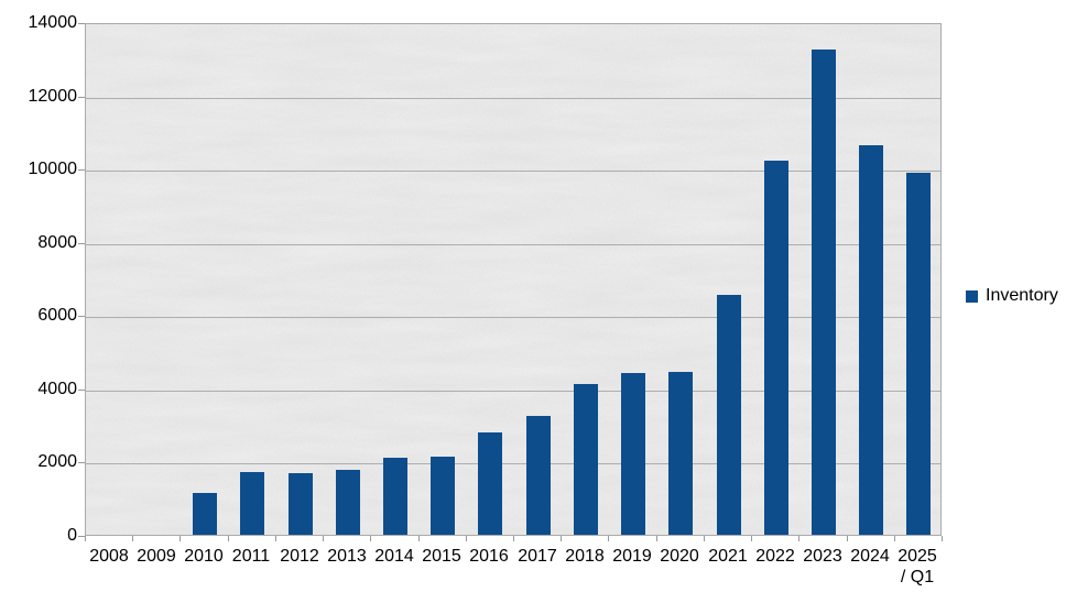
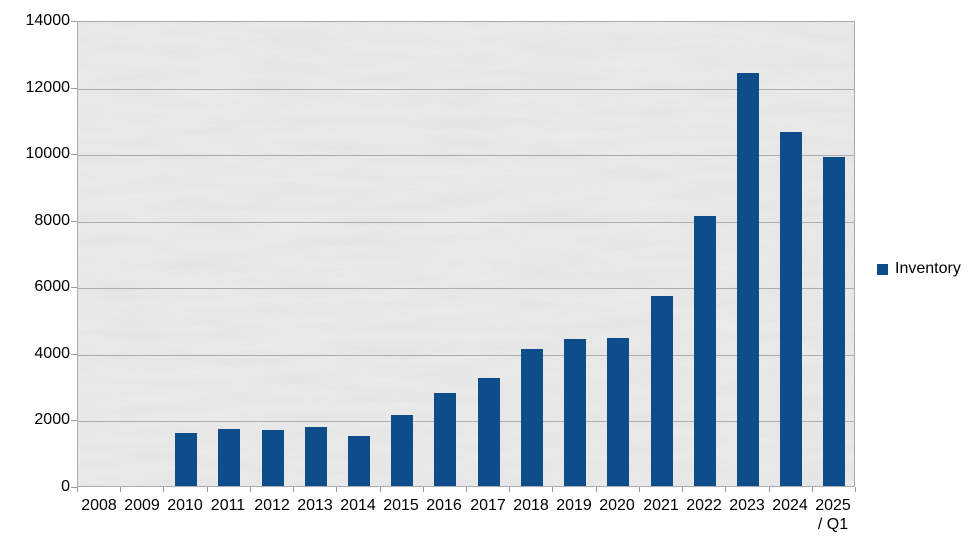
2010: 1100 -> 1600
2014: 2100 -> 1500
2021: 6600 -> 5700
2022: 10200 -> 8100
2023: 13200 -> 12400
